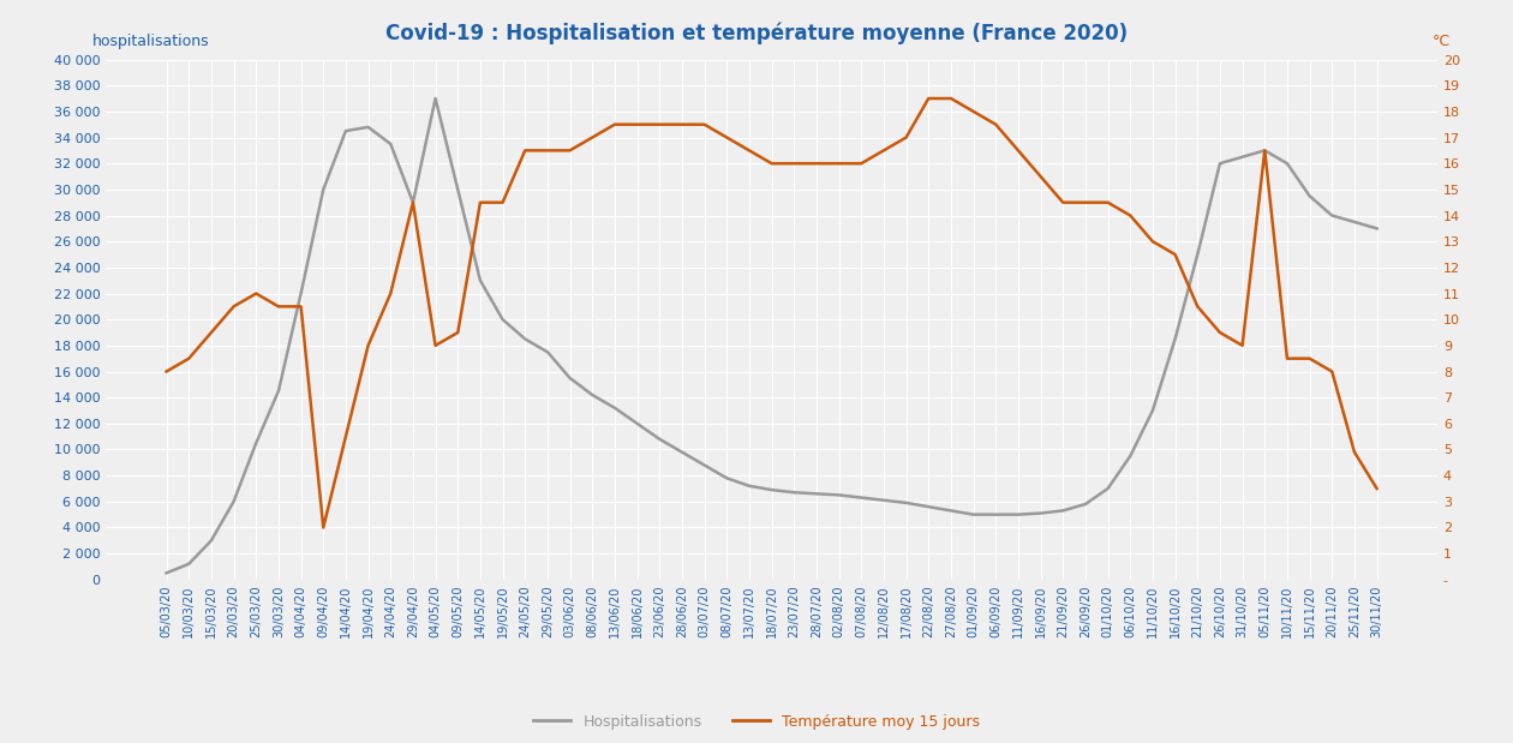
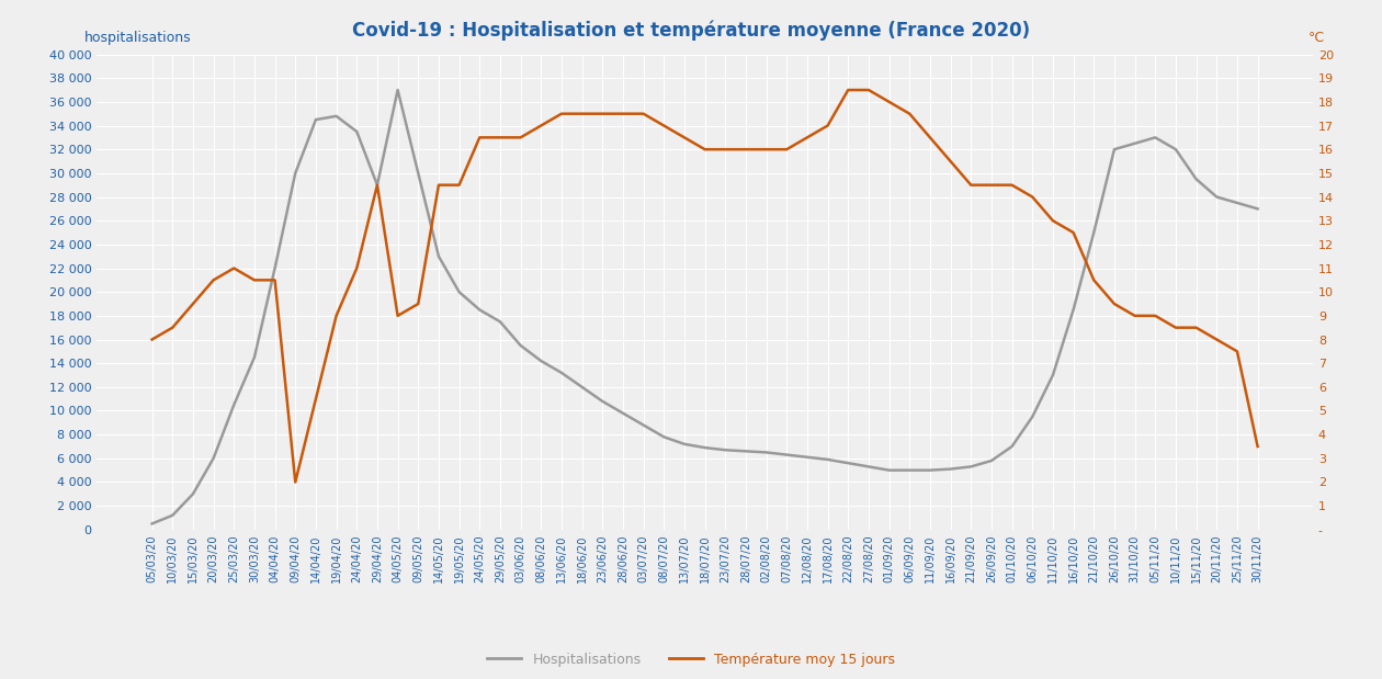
Température moy 15 jours/05/11/20: 16.5 -> 9.0
Température moy 15 jours/25/11/20: 4.9 -> 7.5
